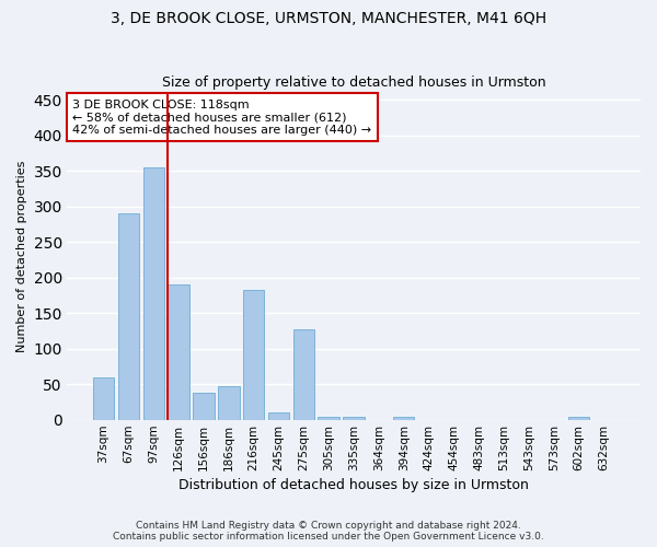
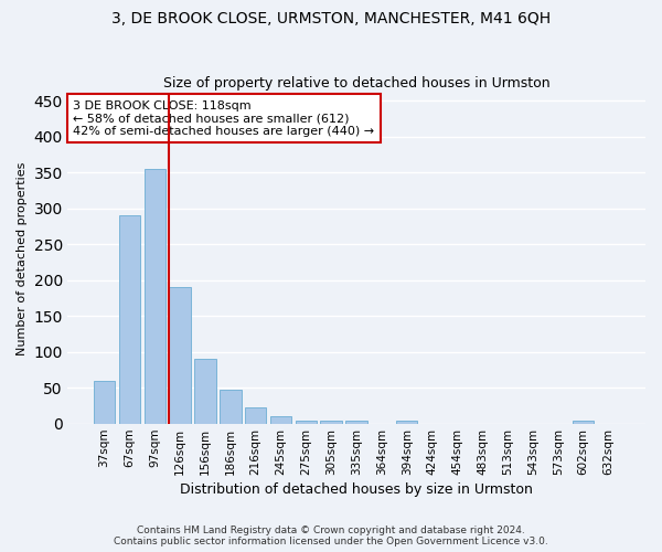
156sqm: 38 -> 90
216sqm: 182 -> 22
275sqm: 128 -> 5
